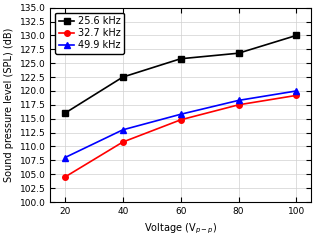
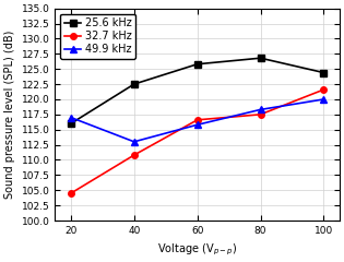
49.9 kHz/20: 108.0 -> 117.0
32.7 kHz/60: 114.8 -> 116.6
25.6 kHz/100: 130.0 -> 124.4
32.7 kHz/100: 119.2 -> 121.6
